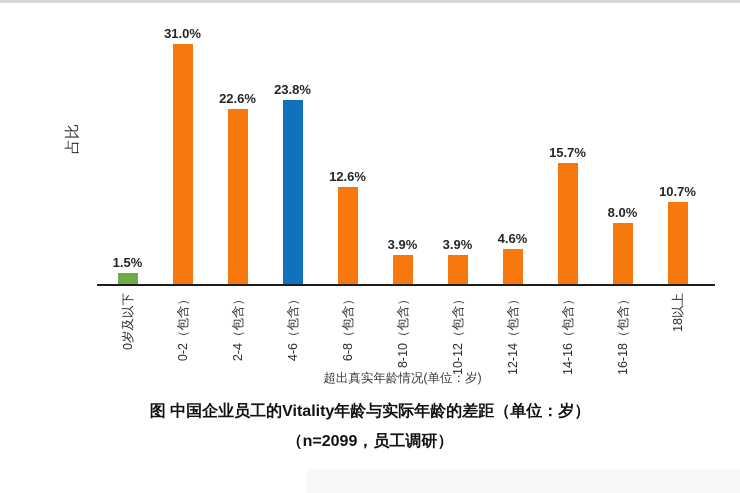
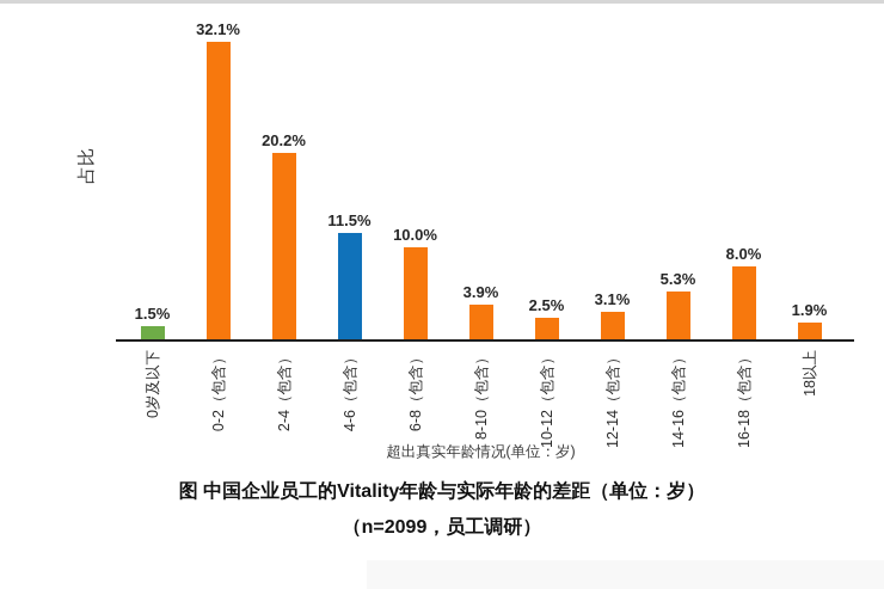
0-2（包含）: 31.0% -> 32.1%
2-4（包含）: 22.6% -> 20.2%
4-6（包含）: 23.8% -> 11.5%
6-8（包含）: 12.6% -> 10.0%
10-12（包含）: 3.9% -> 2.5%
12-14（包含）: 4.6% -> 3.1%
14-16（包含）: 15.7% -> 5.3%
18以上: 10.7% -> 1.9%
